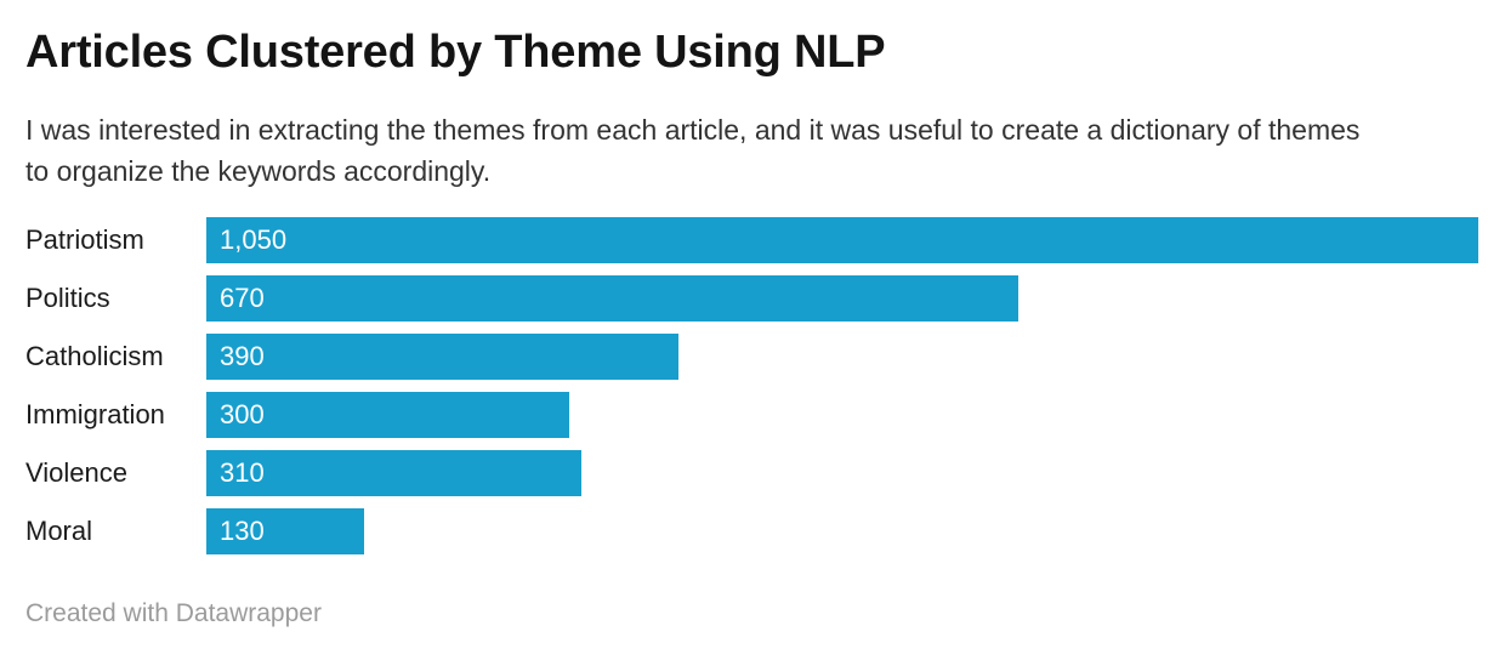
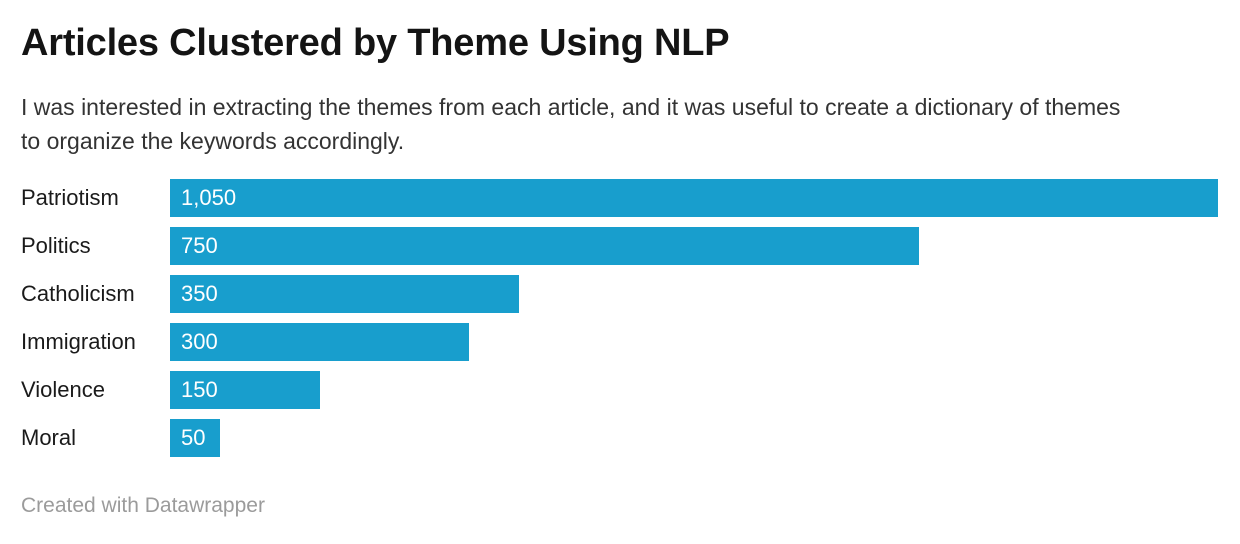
Politics: 670 -> 750
Catholicism: 390 -> 350
Violence: 310 -> 150
Moral: 130 -> 50
